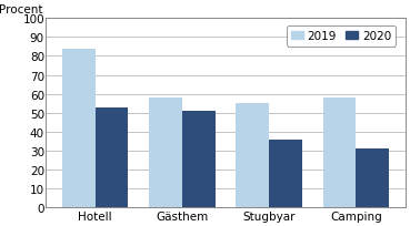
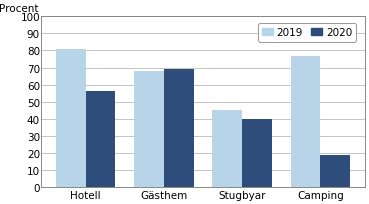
2019/Hotell: 84 -> 81
2020/Hotell: 53 -> 56
2019/Gästhem: 58 -> 68
2020/Gästhem: 51 -> 69
2019/Stugbyar: 55 -> 45
2020/Stugbyar: 36 -> 40
2019/Camping: 58 -> 77
2020/Camping: 31 -> 19
